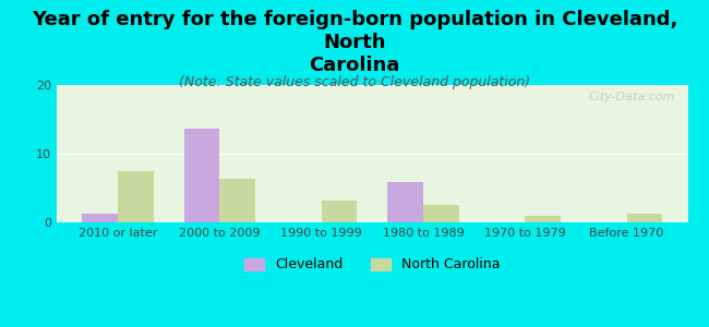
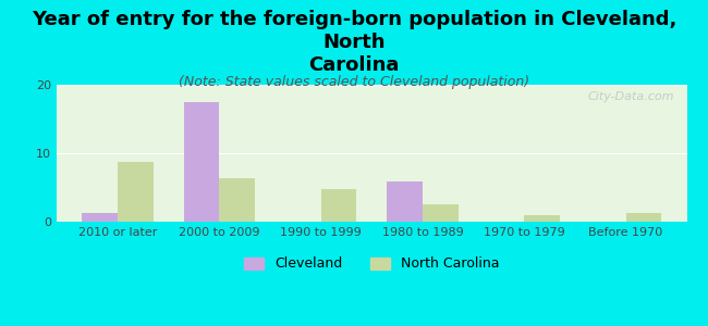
North Carolina/2010 or later: 7.4 -> 8.8
Cleveland/2000 to 2009: 13.6 -> 17.5
North Carolina/1990 to 1999: 3.2 -> 4.8
